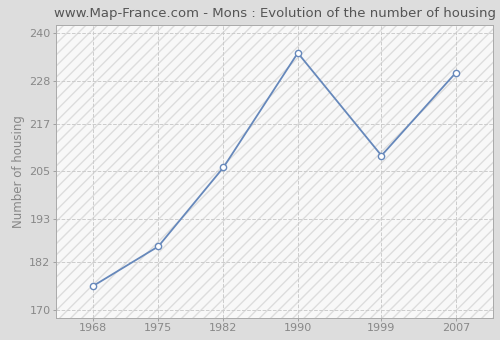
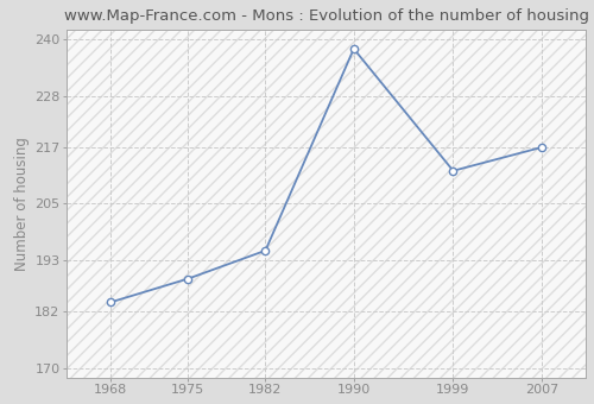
1968: 176 -> 184
1975: 186 -> 189
1982: 206 -> 195
1990: 235 -> 238
1999: 209 -> 212
2007: 230 -> 217
